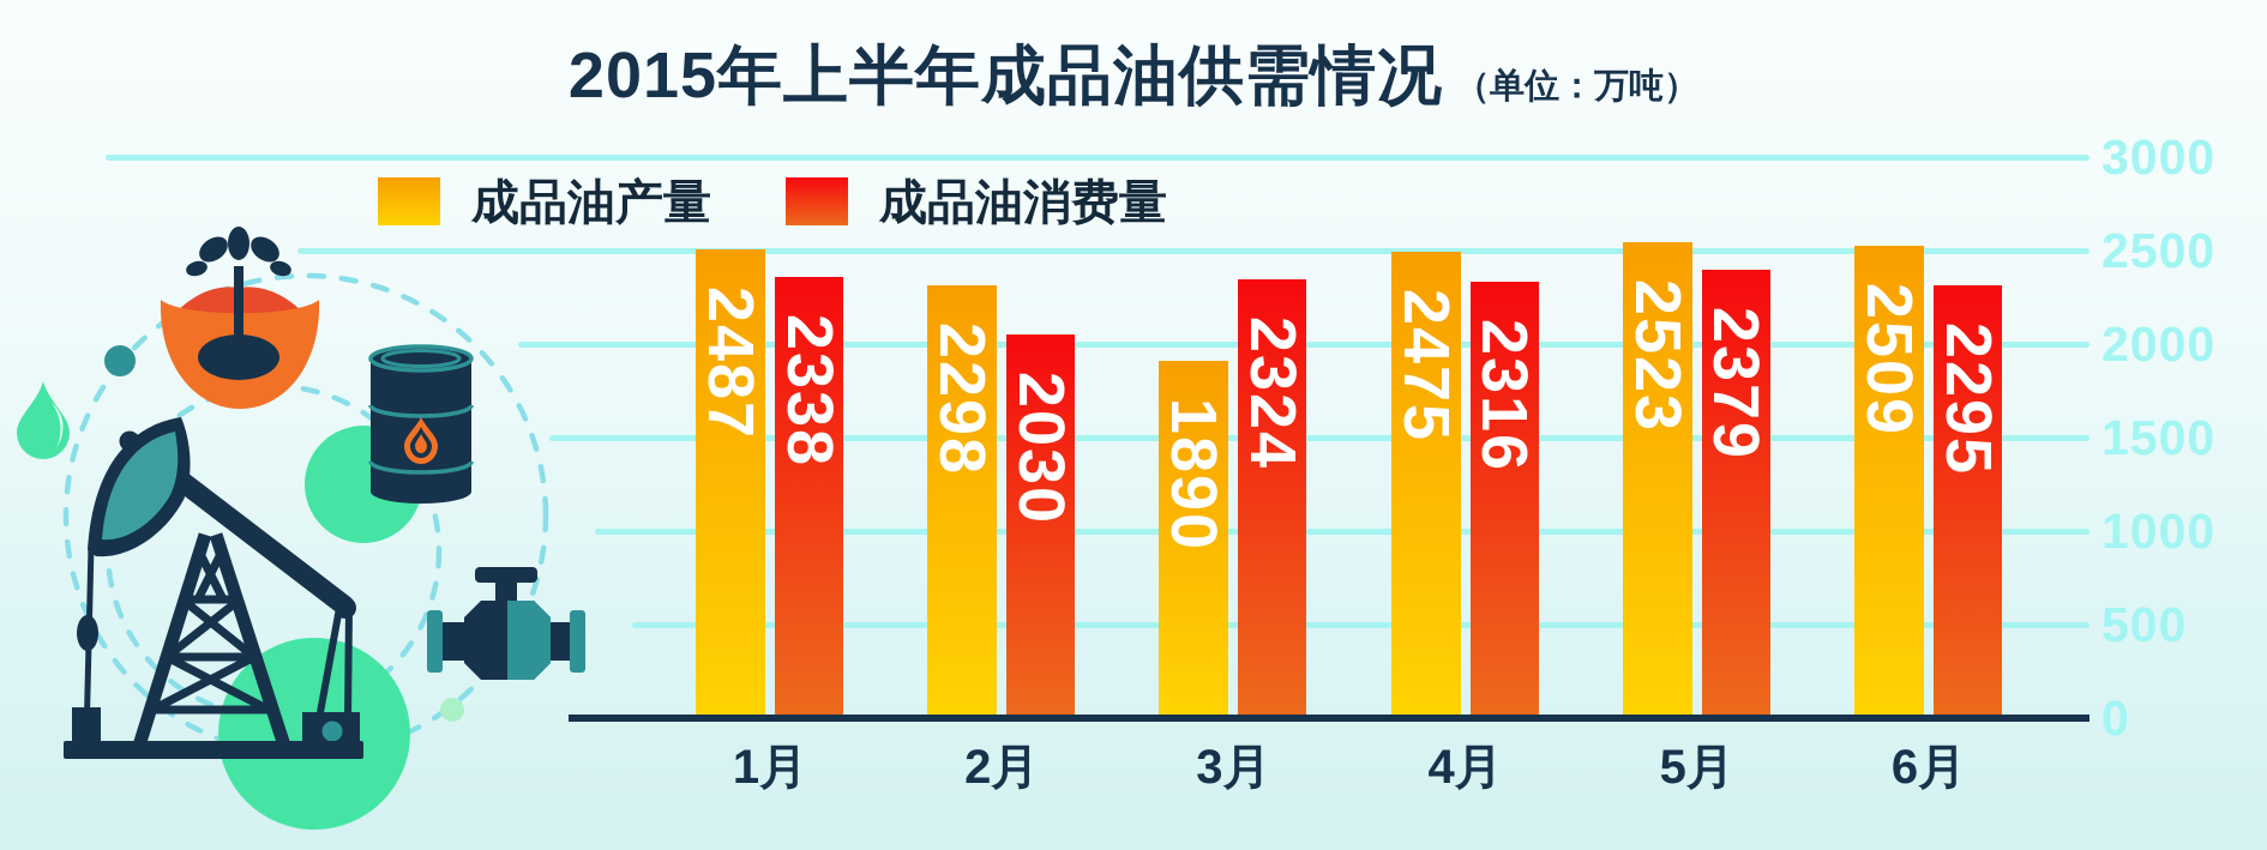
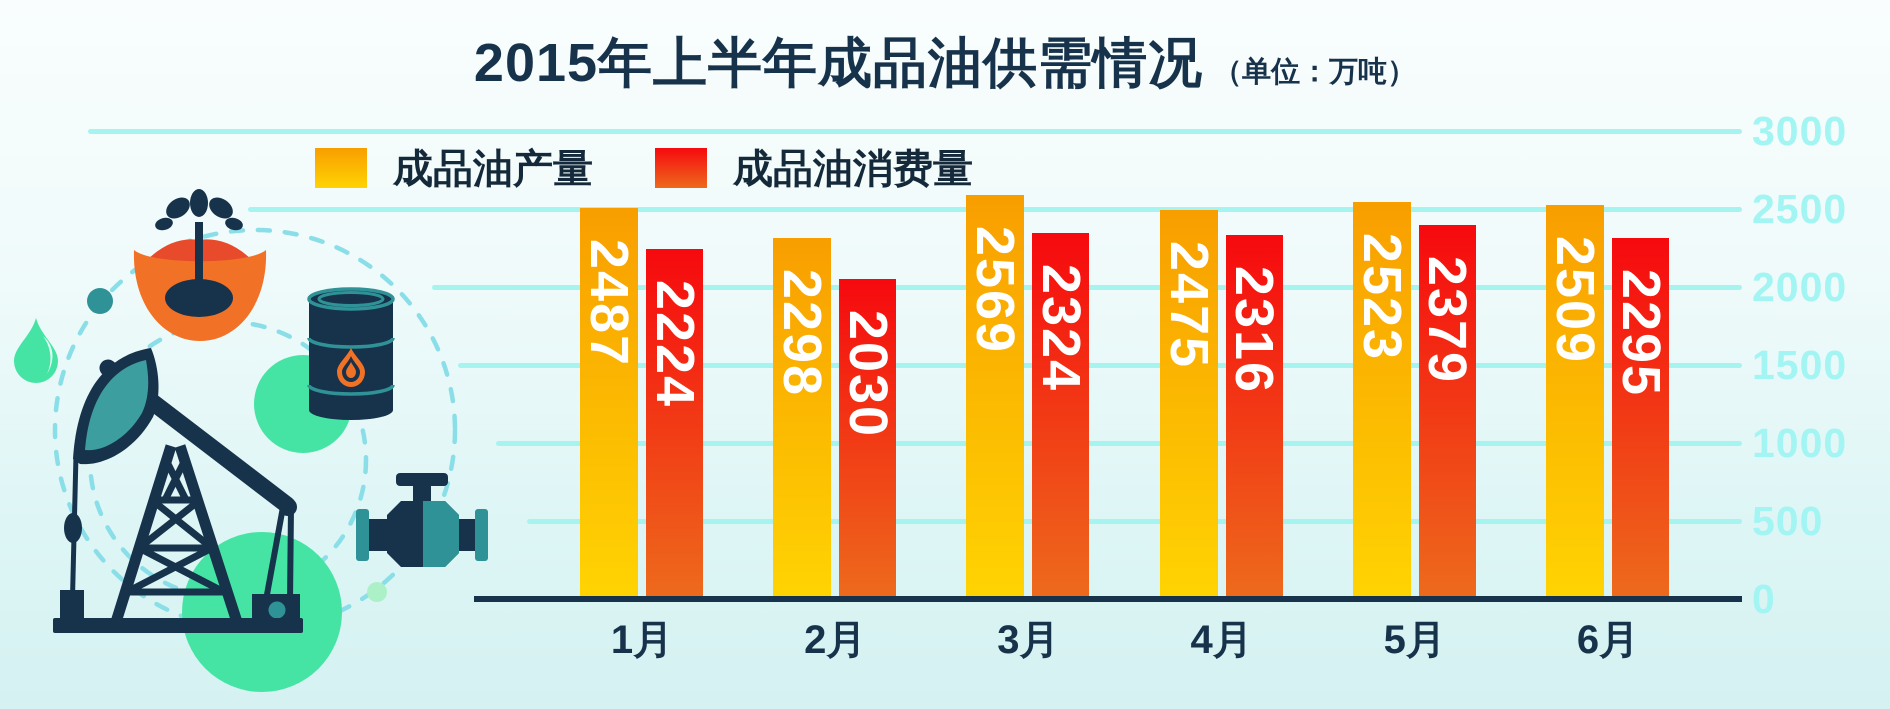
成品油消费量/1月: 2338 -> 2224
成品油产量/3月: 1890 -> 2569
